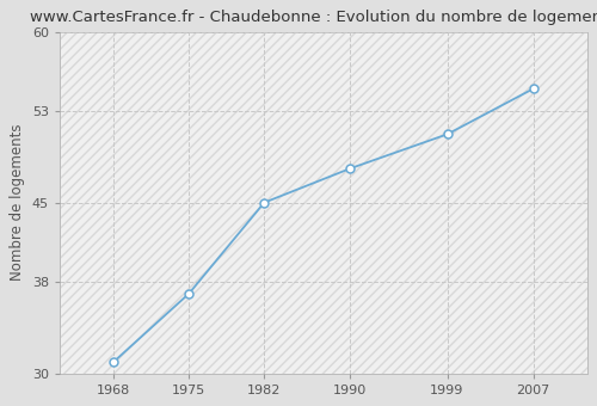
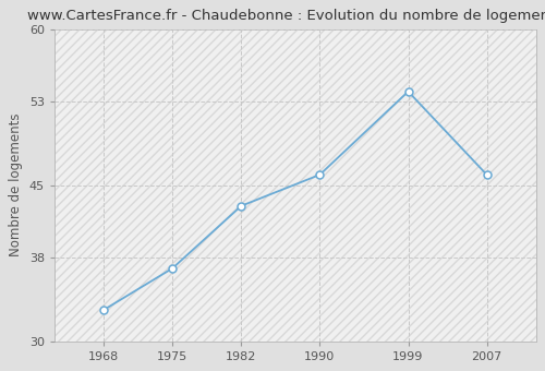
1968: 31 -> 33
1982: 45 -> 43
1990: 48 -> 46
1999: 51 -> 54
2007: 55 -> 46
